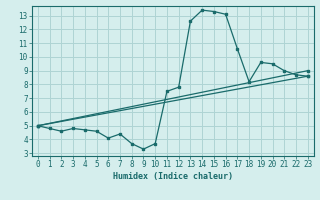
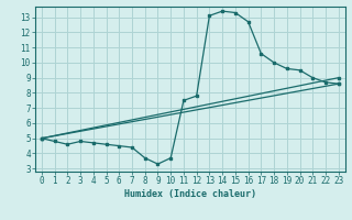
6: 4.1 -> 4.5
13: 12.6 -> 13.1
16: 13.1 -> 12.7
18: 8.2 -> 10.0
